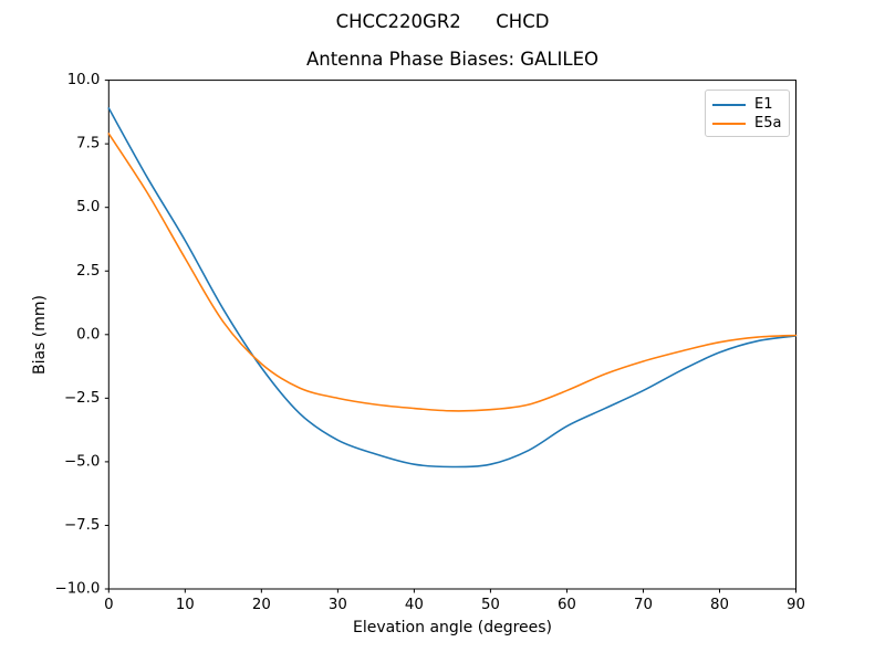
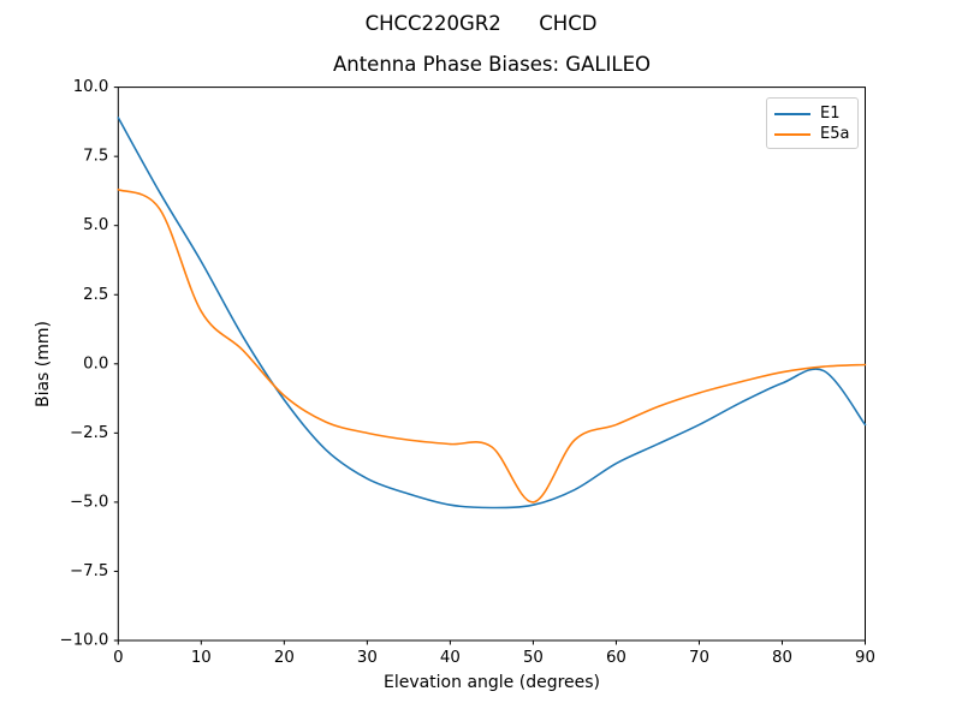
E5a/0: 7.9 -> 6.3
E5a/10: 3.0 -> 1.9
E5a/50: -3.0 -> -5.0
E1/90: -0.1 -> -2.2
